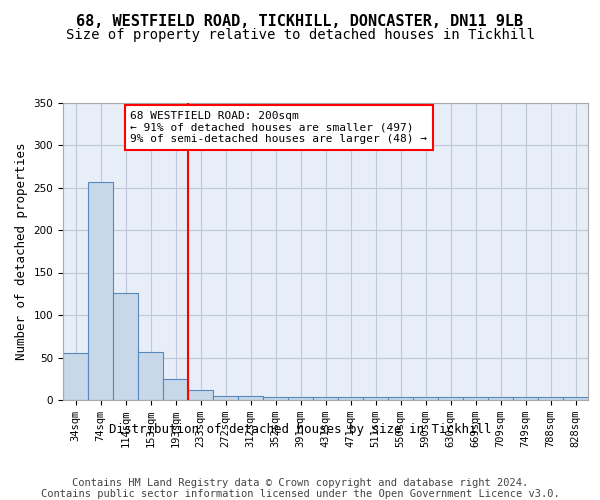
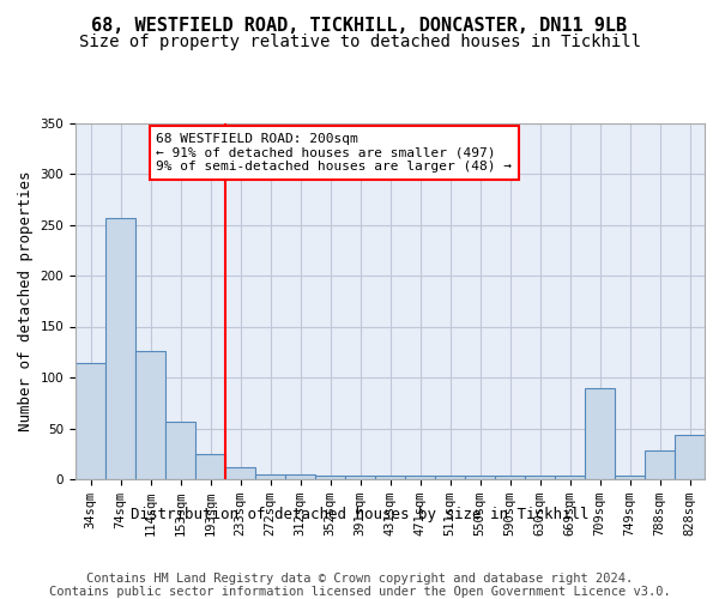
34sqm: 55 -> 114
709sqm: 3 -> 90
788sqm: 3 -> 28
828sqm: 3 -> 44
